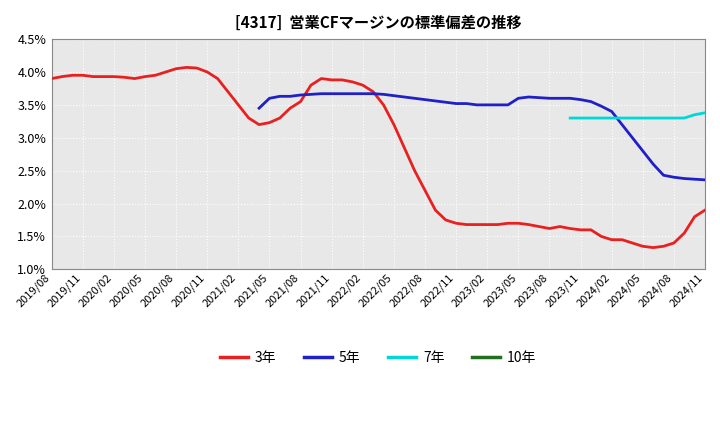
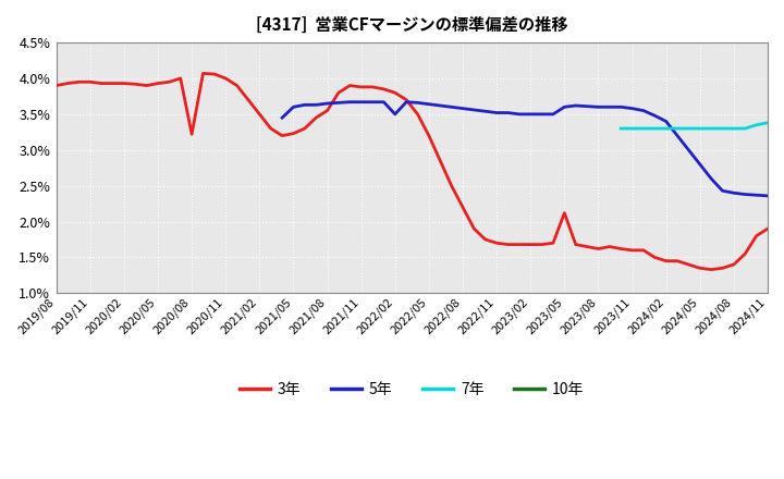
3年/2020/08: 4.05% -> 3.22%
5年/2022/02: 3.67% -> 3.50%
3年/2023/05: 1.70% -> 2.12%
